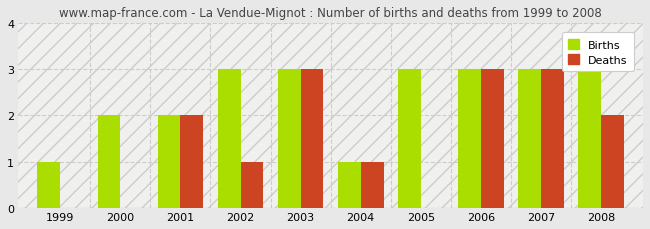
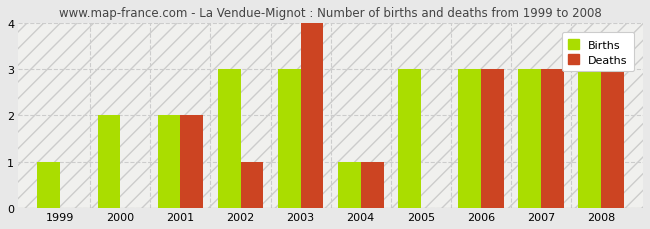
Deaths/2003: 3 -> 4
Deaths/2008: 2 -> 3
